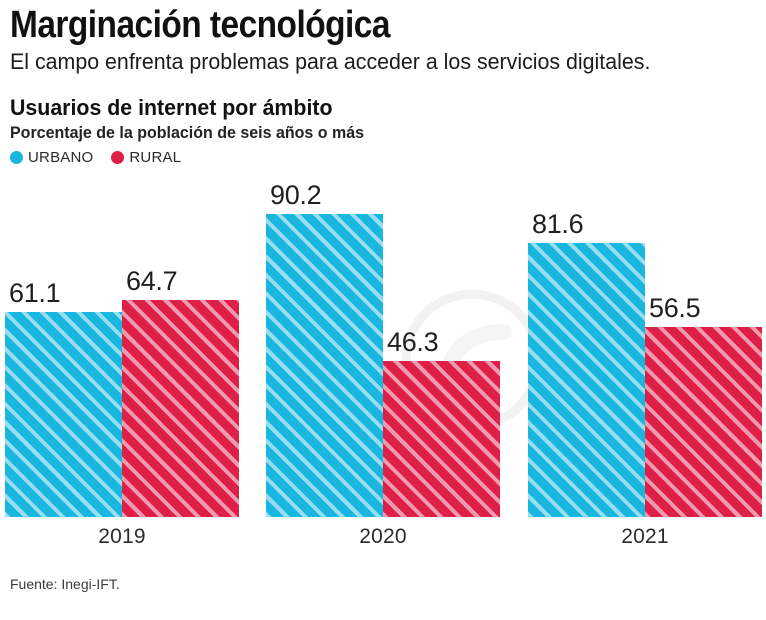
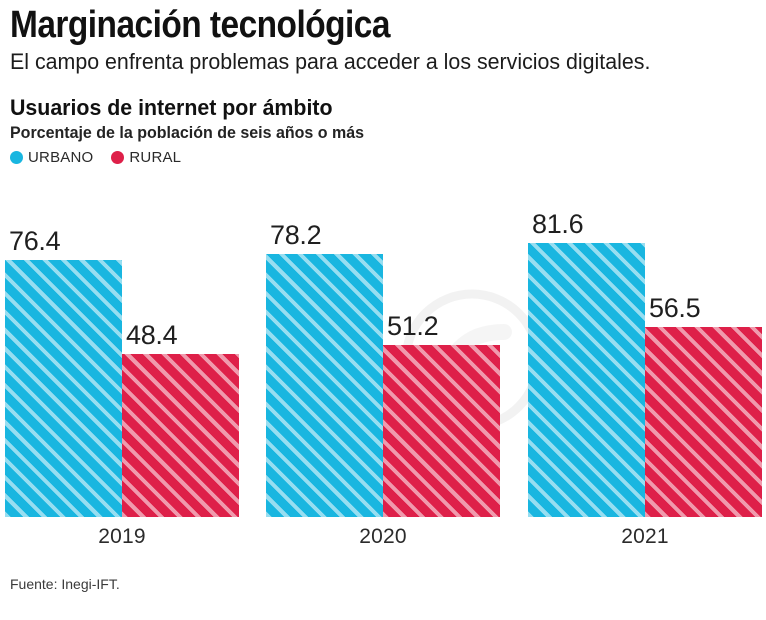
URBANO/2019: 61.1 -> 76.4
RURAL/2019: 64.7 -> 48.4
URBANO/2020: 90.2 -> 78.2
RURAL/2020: 46.3 -> 51.2
